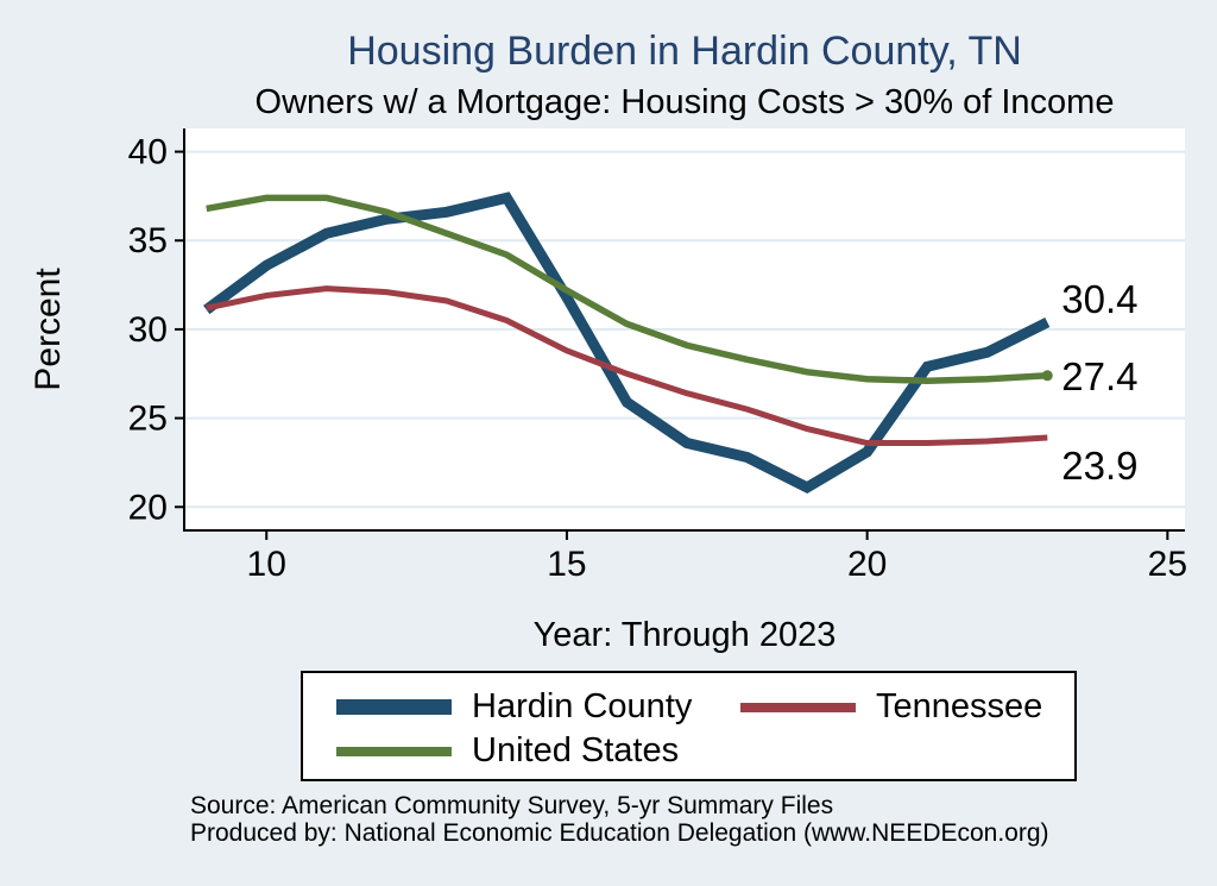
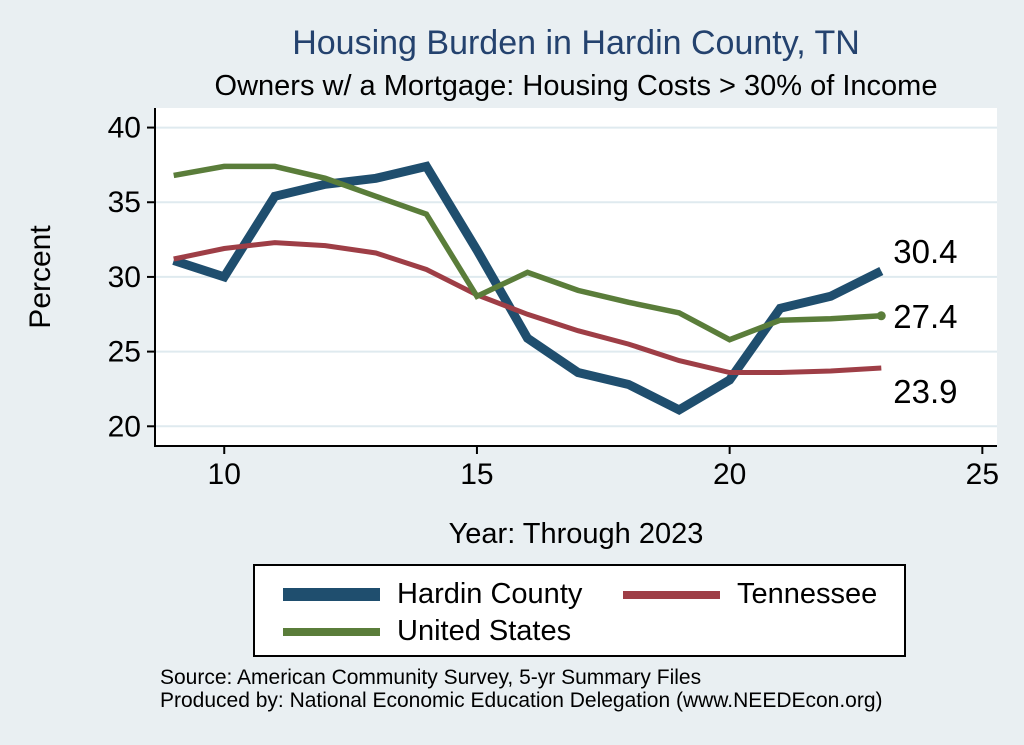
Hardin County/10: 33.6 -> 30.0
United States/15: 32.2 -> 28.7
United States/20: 27.2 -> 25.8
